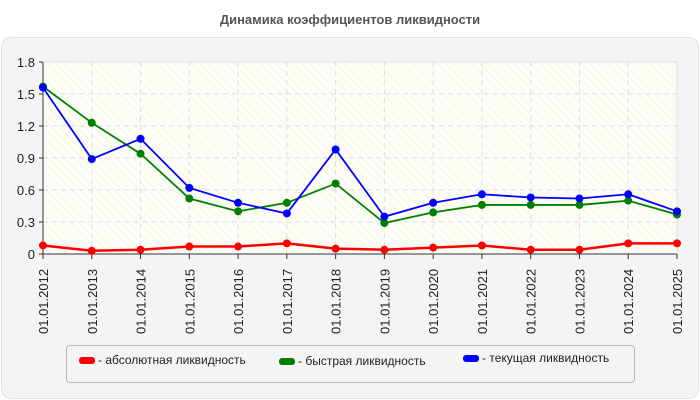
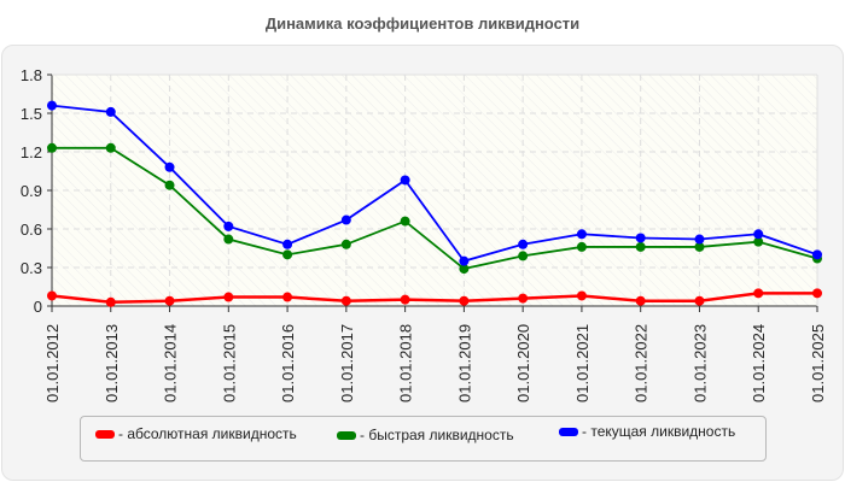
- быстрая ликвидность/01.01.2012: 1.57 -> 1.23
- текущая ликвидность/01.01.2013: 0.89 -> 1.51
- абсолютная ликвидность/01.01.2017: 0.10 -> 0.04
- текущая ликвидность/01.01.2017: 0.38 -> 0.67
